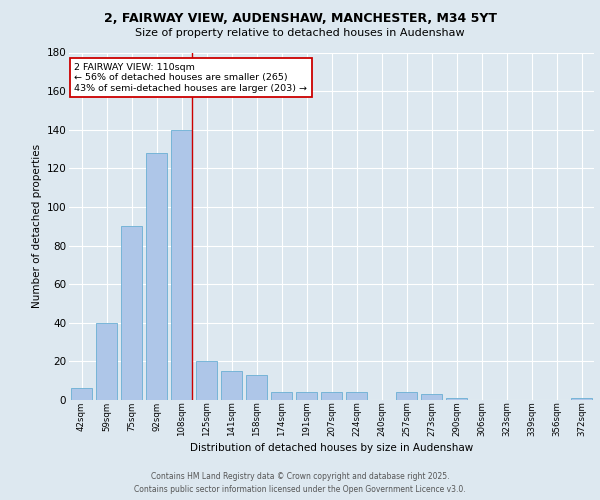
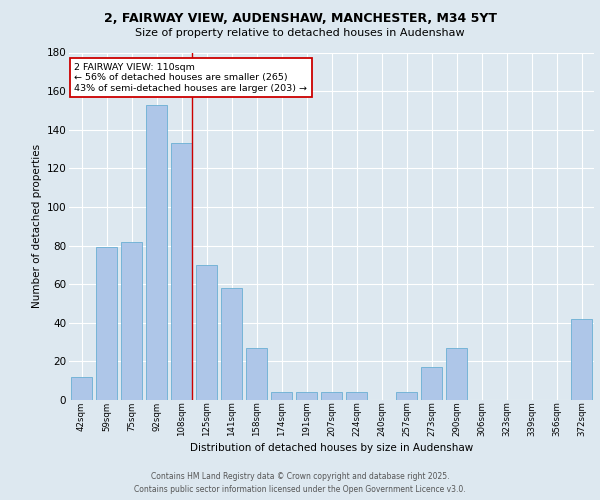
42sqm: 6 -> 12
59sqm: 40 -> 79
75sqm: 90 -> 82
92sqm: 128 -> 153
108sqm: 140 -> 133
125sqm: 20 -> 70
141sqm: 15 -> 58
158sqm: 13 -> 27
273sqm: 3 -> 17
290sqm: 1 -> 27
372sqm: 1 -> 42
